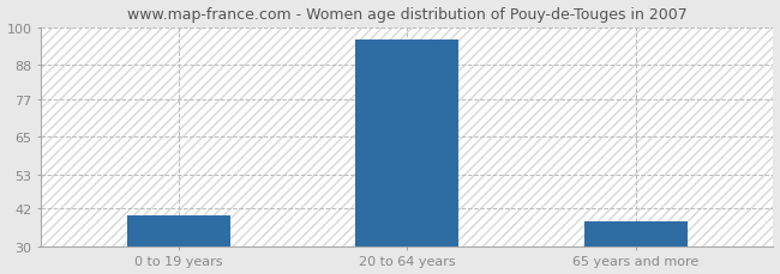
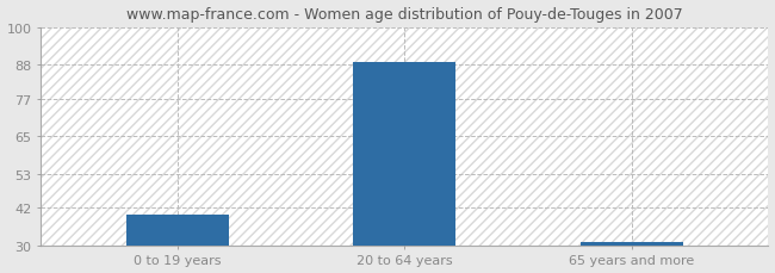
20 to 64 years: 96 -> 89
65 years and more: 38 -> 31
